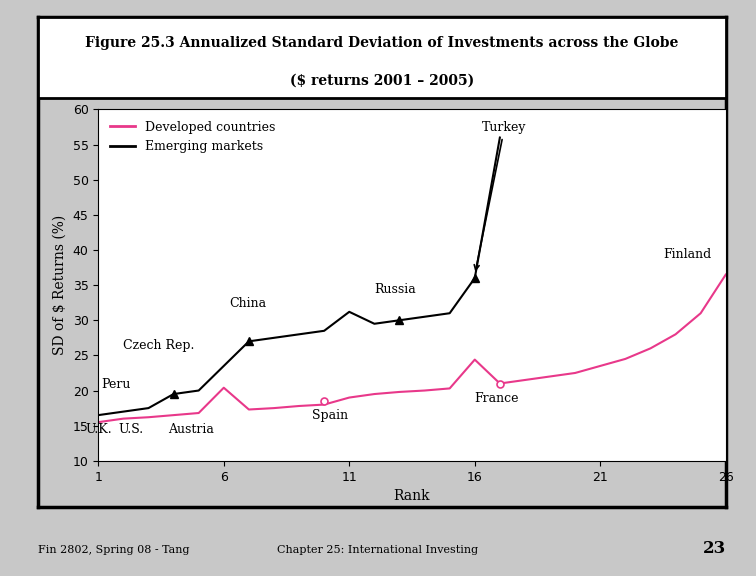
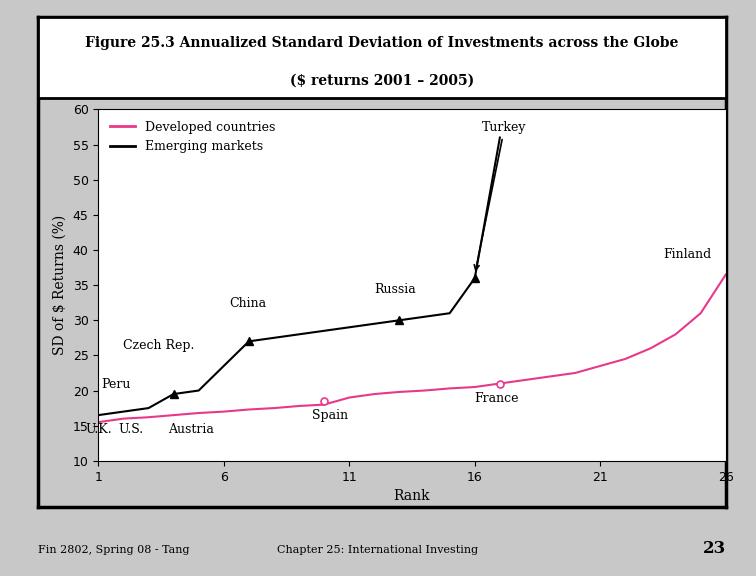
Developed countries/6: 20.4 -> 17.0
Emerging markets/11: 31.2 -> 29.0
Developed countries/16: 24.4 -> 20.5
